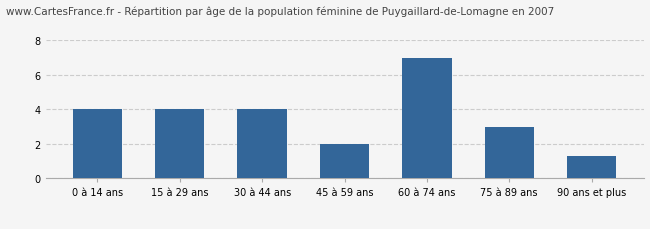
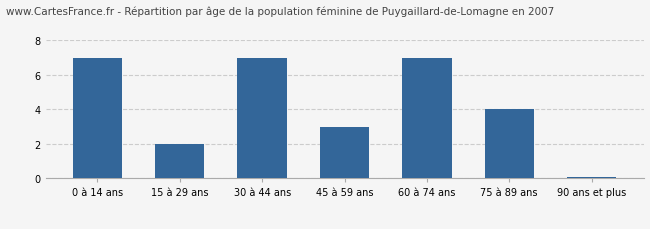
0 à 14 ans: 4.0 -> 7.0
15 à 29 ans: 4.0 -> 2.0
30 à 44 ans: 4.0 -> 7.0
45 à 59 ans: 2.0 -> 3.0
75 à 89 ans: 3.0 -> 4.0
90 ans et plus: 1.3 -> 0.1
